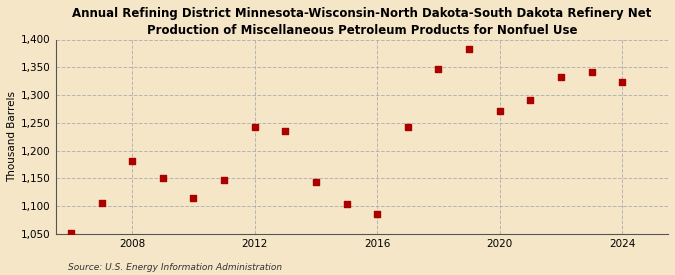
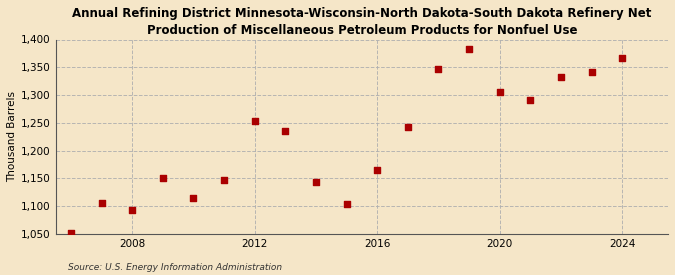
2008: 1,182 -> 1,094
2012: 1,242 -> 1,253
2016: 1,086 -> 1,165
2020: 1,272 -> 1,305
2024: 1,324 -> 1,366
